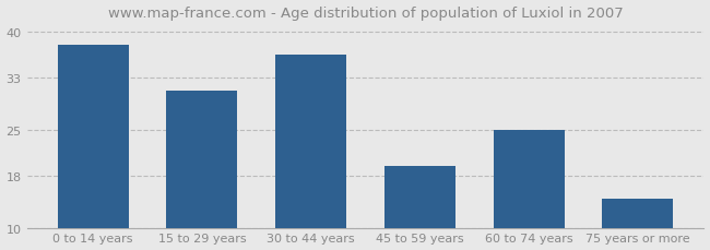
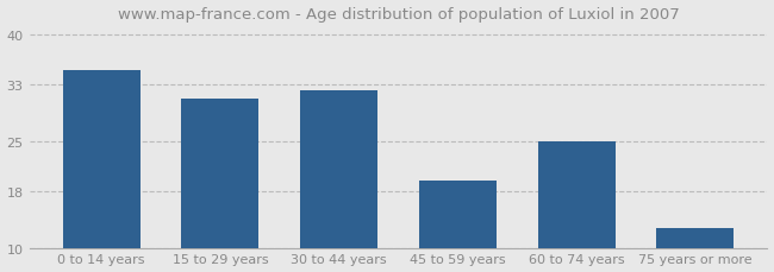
0 to 14 years: 38.0 -> 35.0
30 to 44 years: 36.5 -> 32.2
75 years or more: 14.5 -> 12.8
